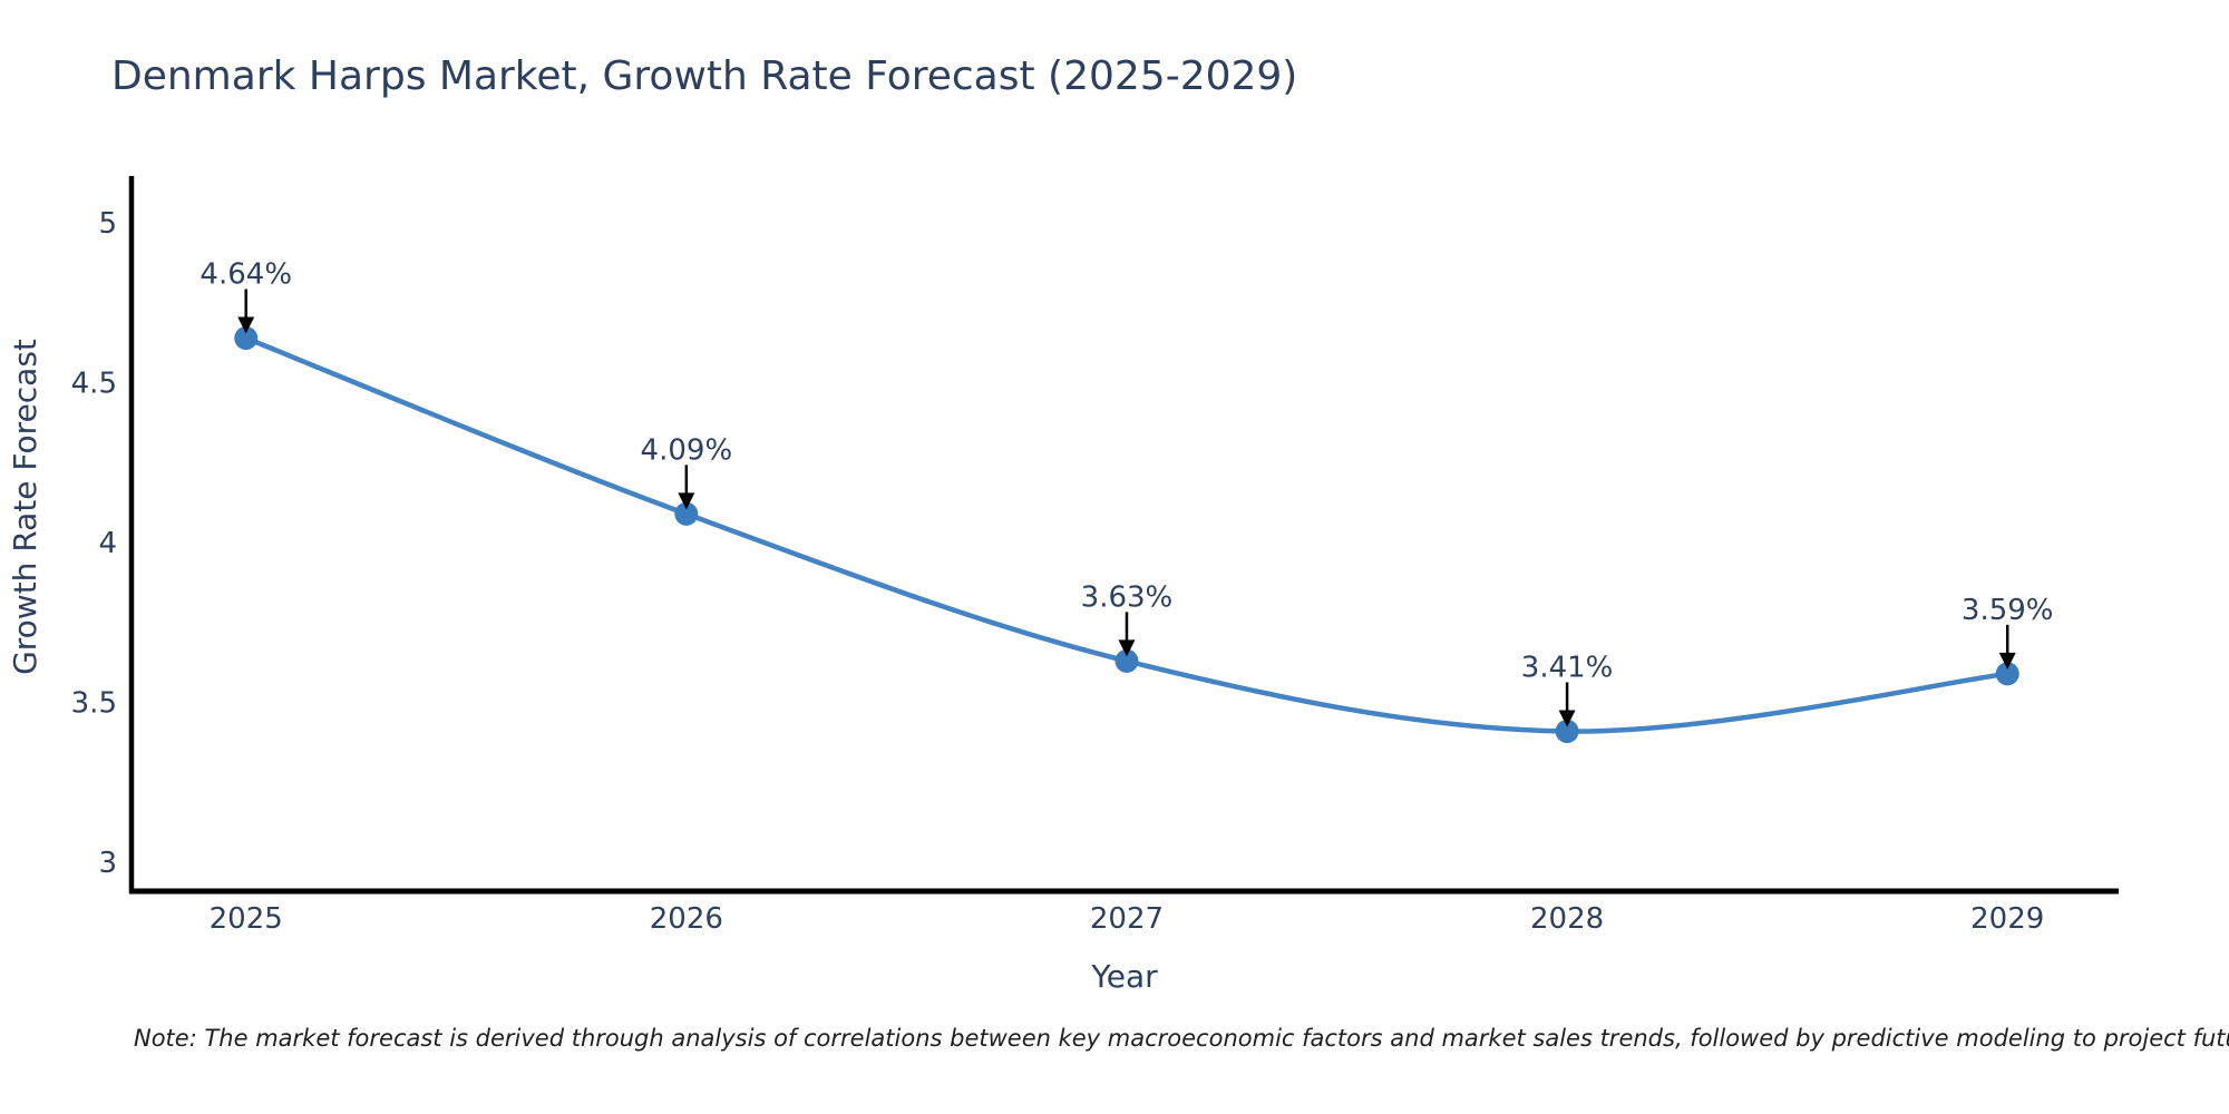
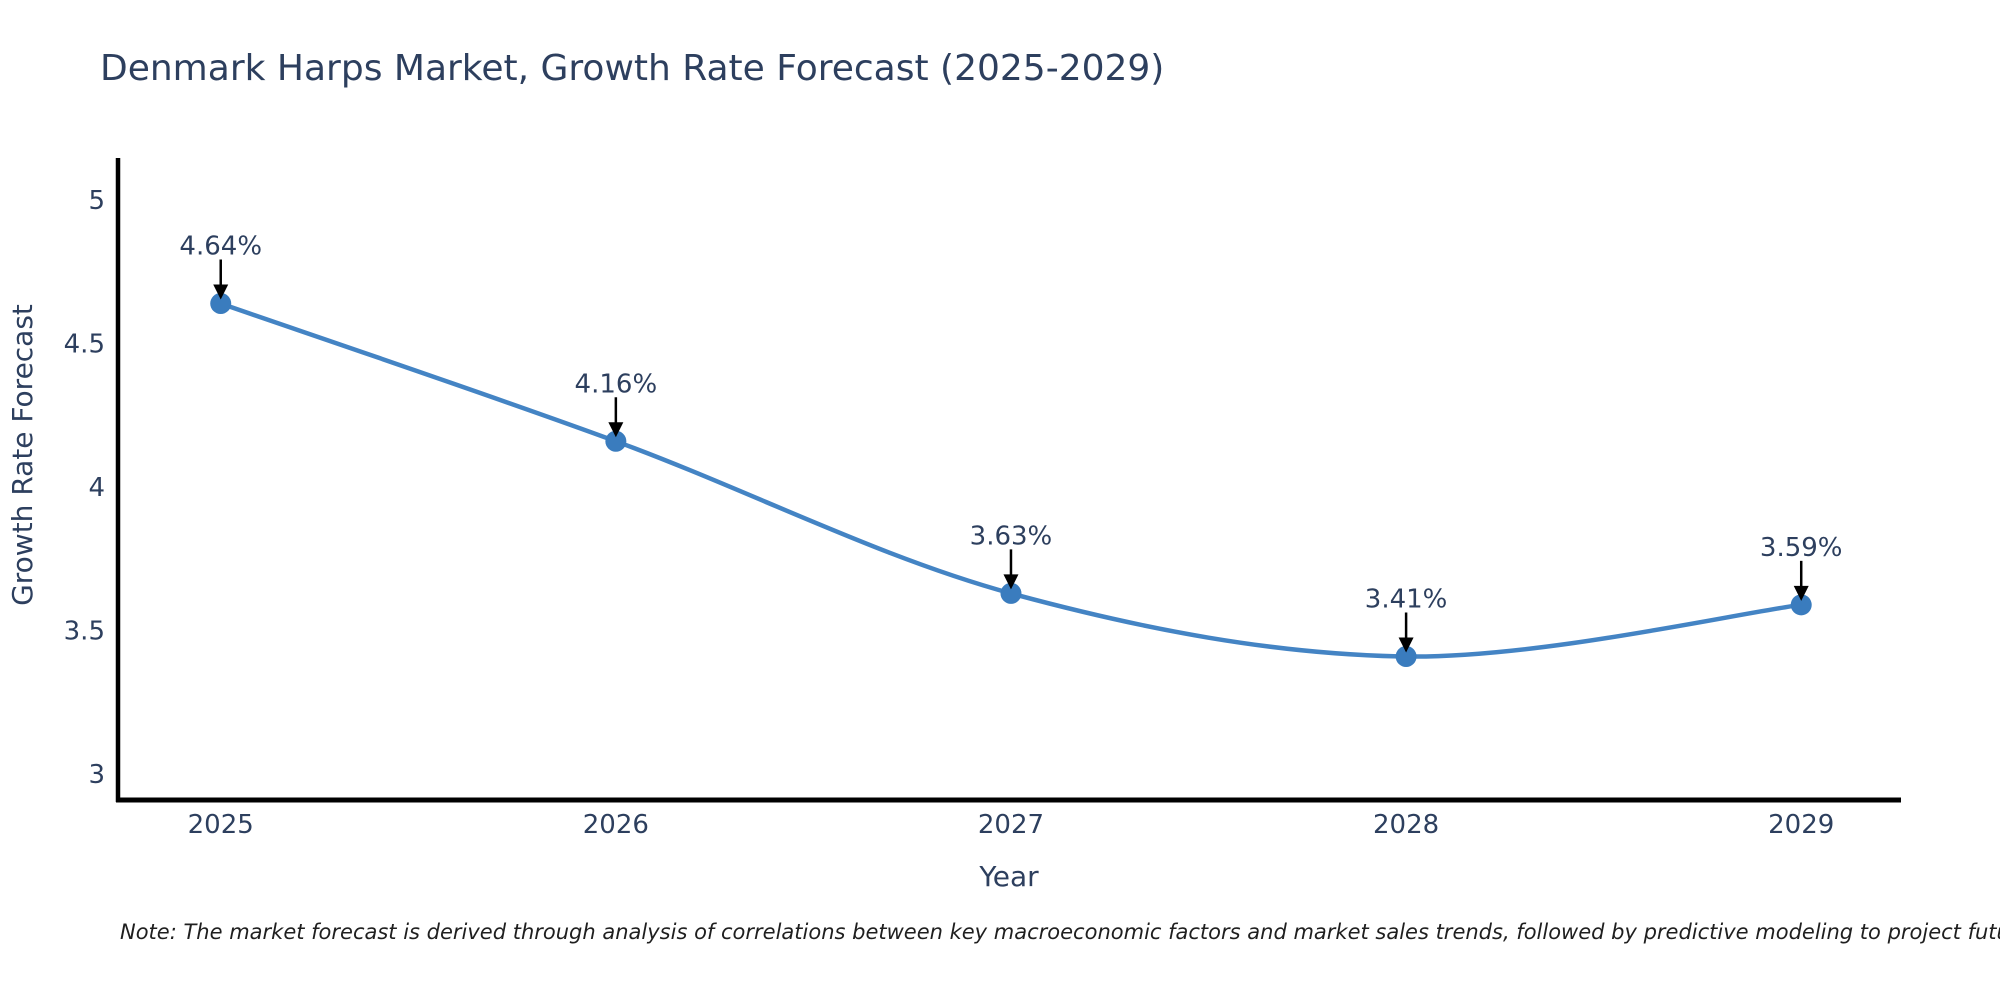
2026: 4.09% -> 4.16%
